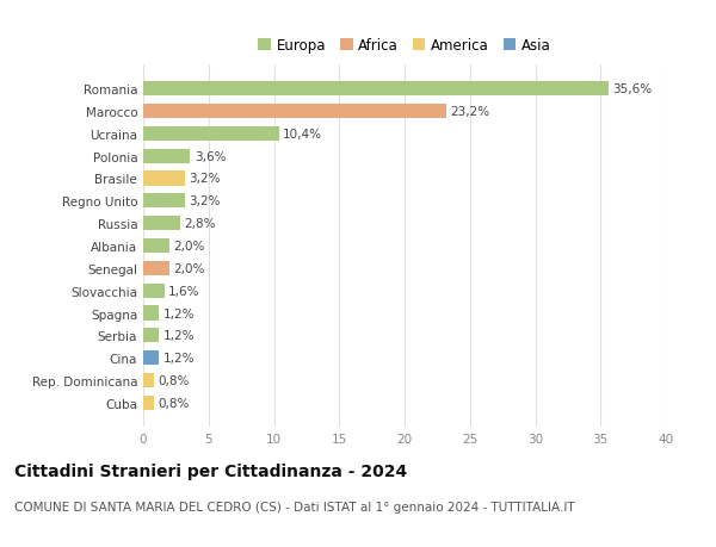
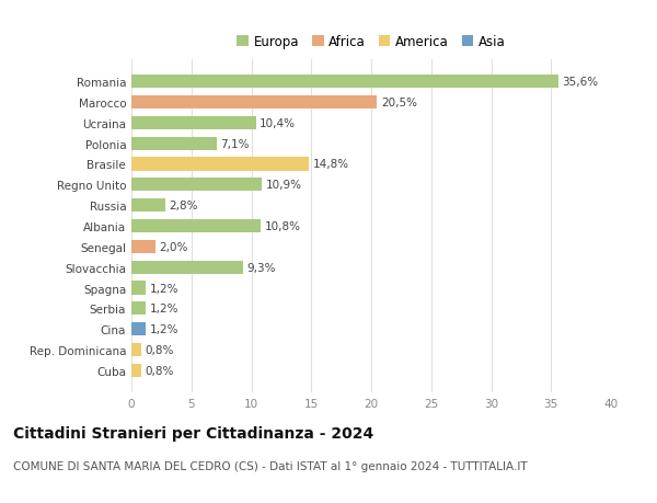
Marocco: 23,2% -> 20,5%
Polonia: 3,6% -> 7,1%
Brasile: 3,2% -> 14,8%
Regno Unito: 3,2% -> 10,9%
Albania: 2,0% -> 10,8%
Slovacchia: 1,6% -> 9,3%
